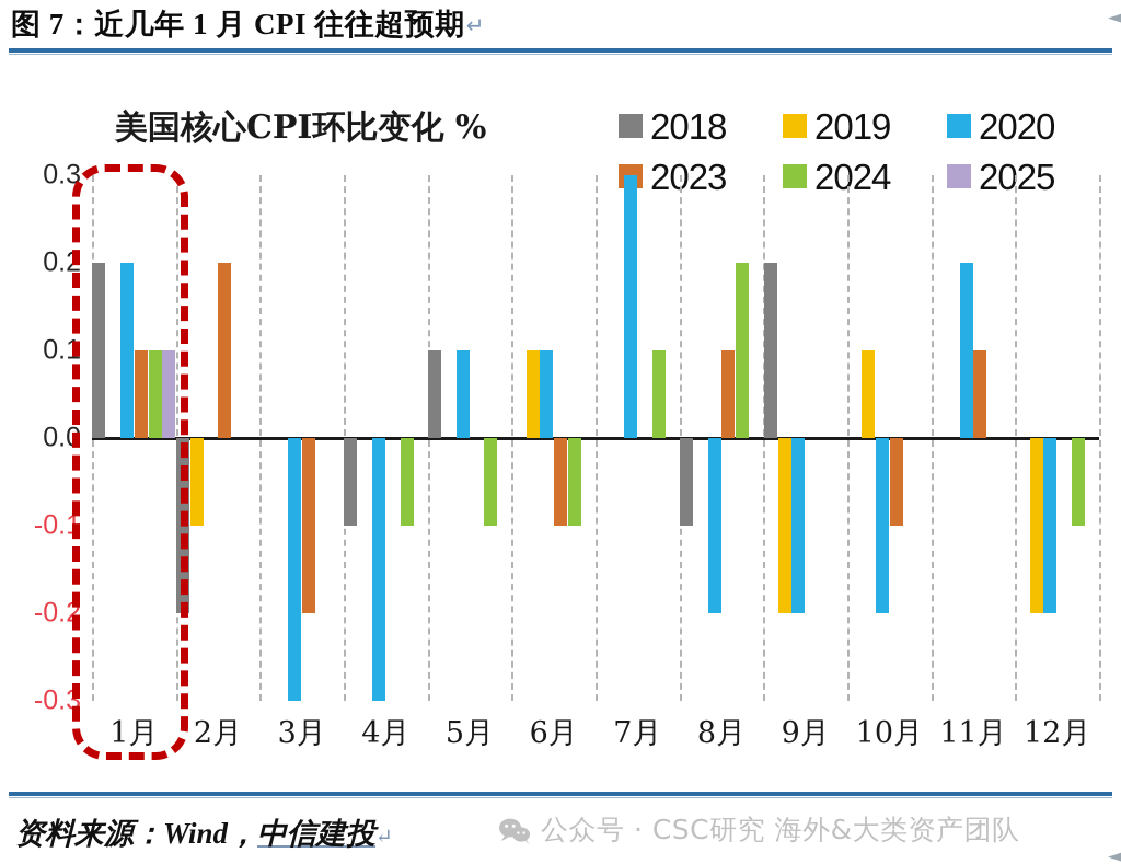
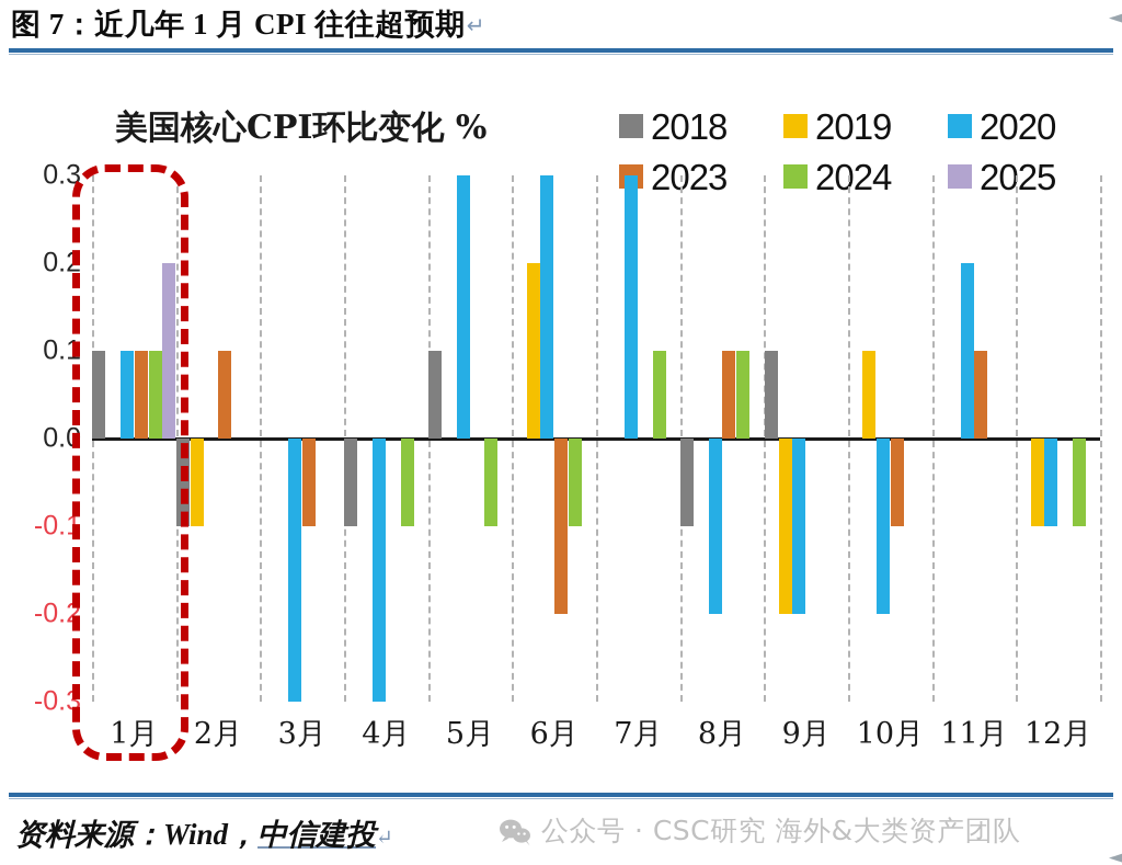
2018/1月: 0.2 -> 0.1
2020/1月: 0.2 -> 0.1
2025/1月: 0.1 -> 0.2
2018/2月: -0.2 -> -0.1
2023/2月: 0.2 -> 0.1
2023/3月: -0.2 -> -0.1
2020/5月: 0.1 -> 0.3
2019/6月: 0.1 -> 0.2
2020/6月: 0.1 -> 0.3
2023/6月: -0.1 -> -0.2
2024/8月: 0.2 -> 0.1
2018/9月: 0.2 -> 0.1
2019/12月: -0.2 -> -0.1
2020/12月: -0.2 -> -0.1
